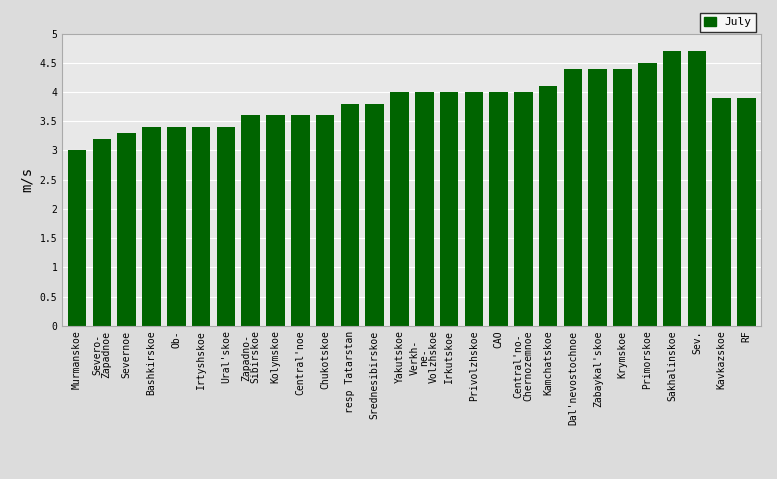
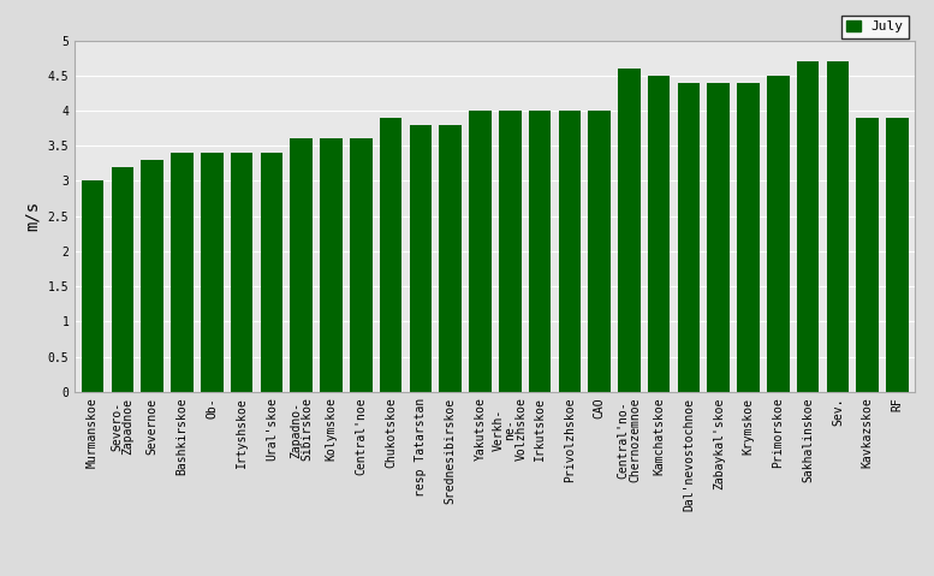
Chukotskoe: 3.6 -> 3.9
Central'no- Chernozemnoe: 4.0 -> 4.6
Kamchatskoe: 4.1 -> 4.5
